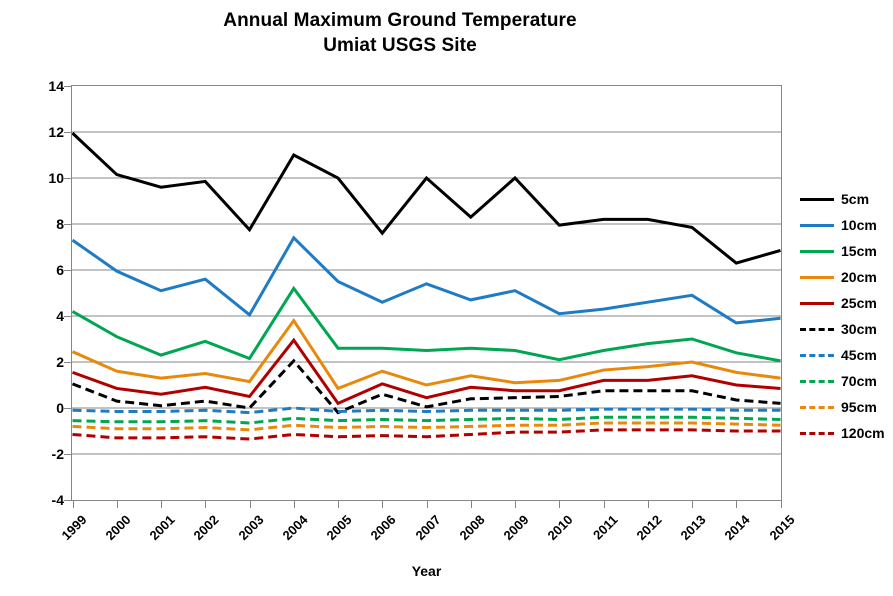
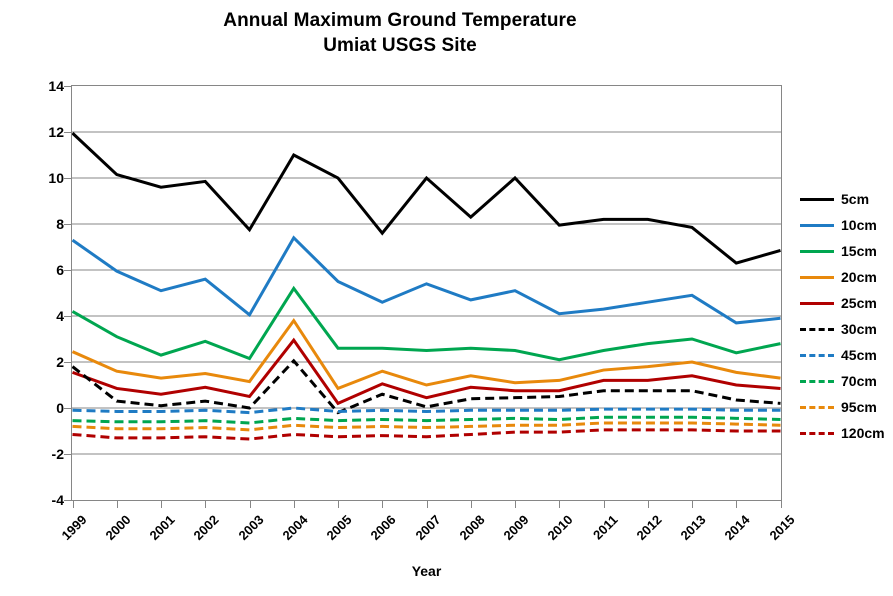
30cm/1999: 1.1 -> 1.8
15cm/2015: 2.0 -> 2.8
